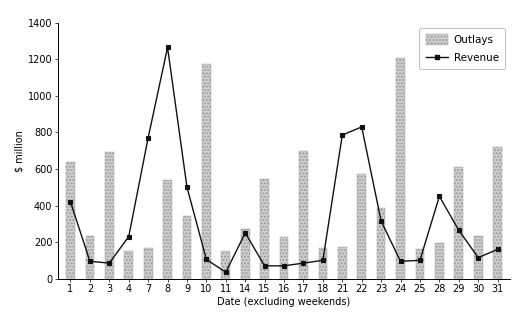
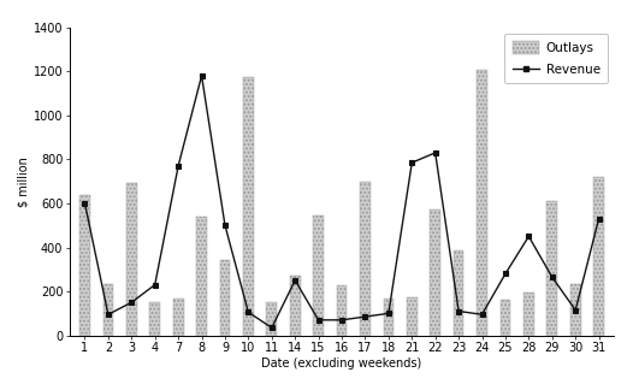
Revenue/1: 420 -> 600
Revenue/3: 80 -> 150
Revenue/8: 1260 -> 1180
Revenue/23: 320 -> 110
Revenue/25: 100 -> 280
Revenue/31: 160 -> 530
